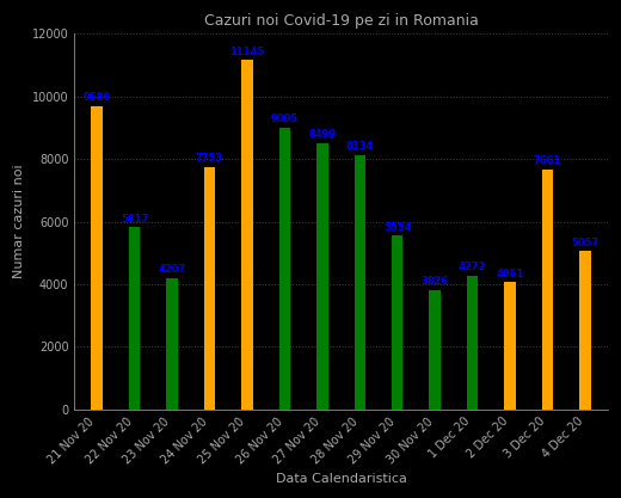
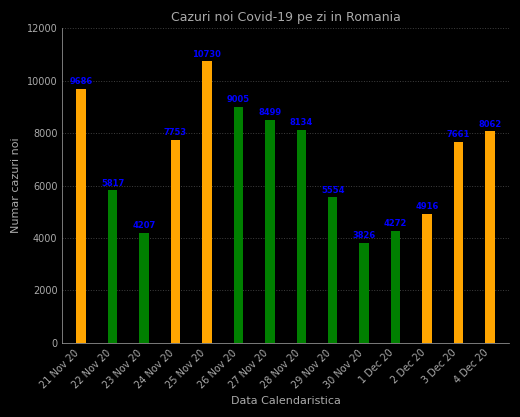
25 Nov 20: 11145 -> 10730
2 Dec 20: 4061 -> 4916
4 Dec 20: 5057 -> 8062
